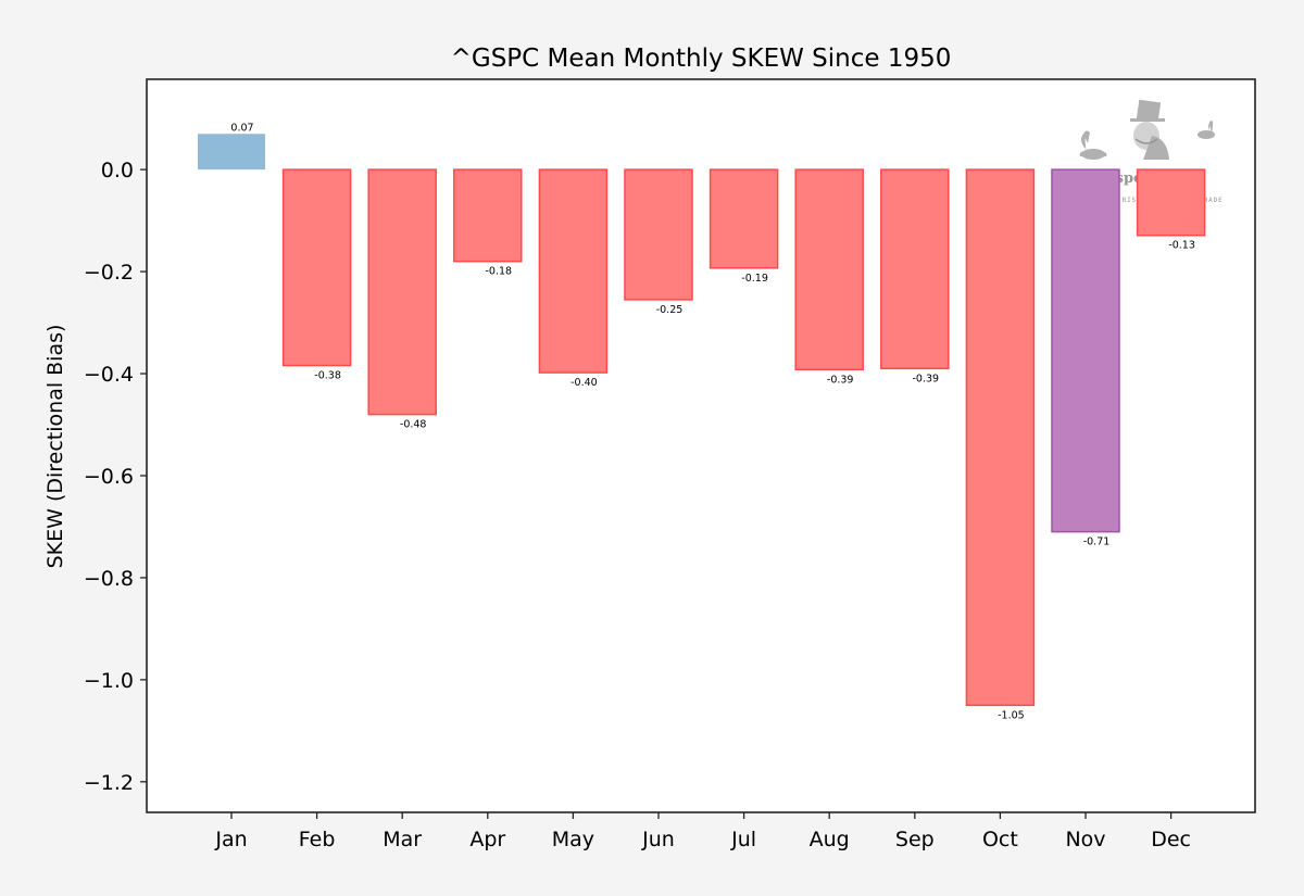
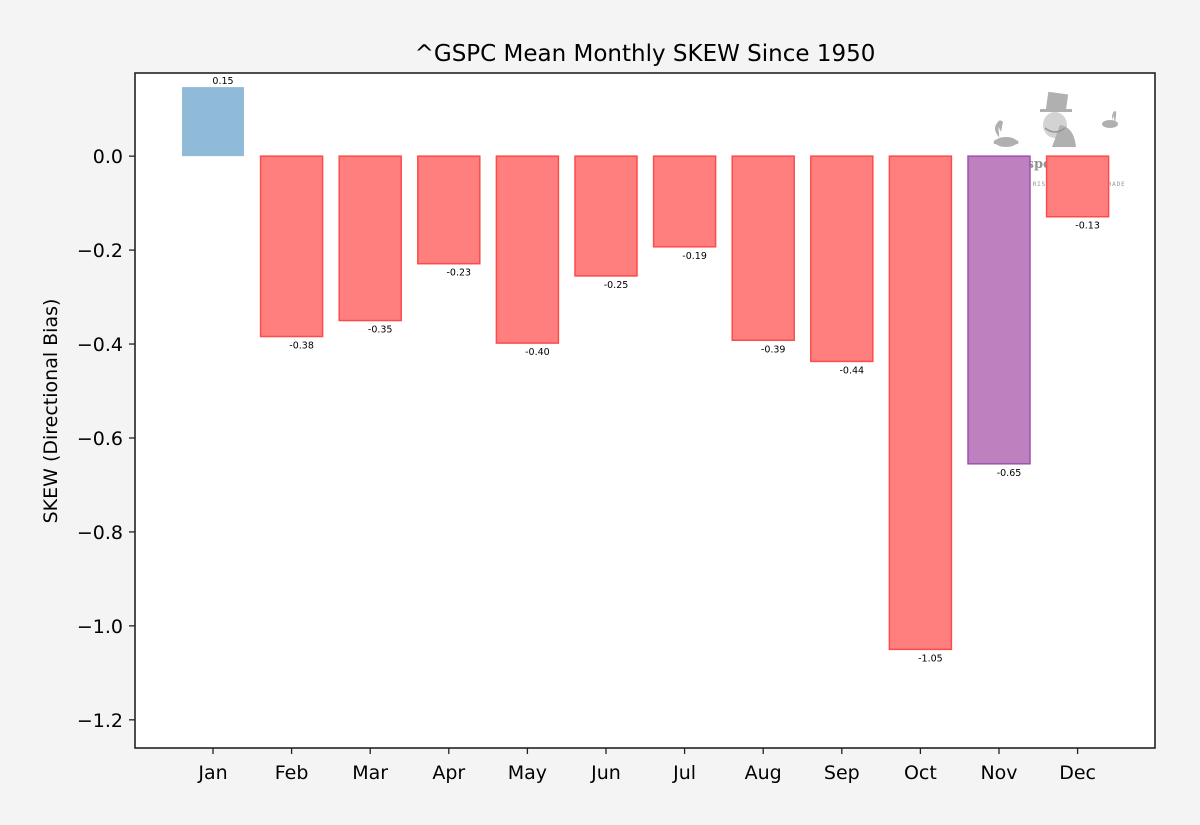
Jan: 0.07 -> 0.15
Mar: -0.48 -> -0.35
Apr: -0.18 -> -0.23
Sep: -0.39 -> -0.44
Nov: -0.71 -> -0.65
